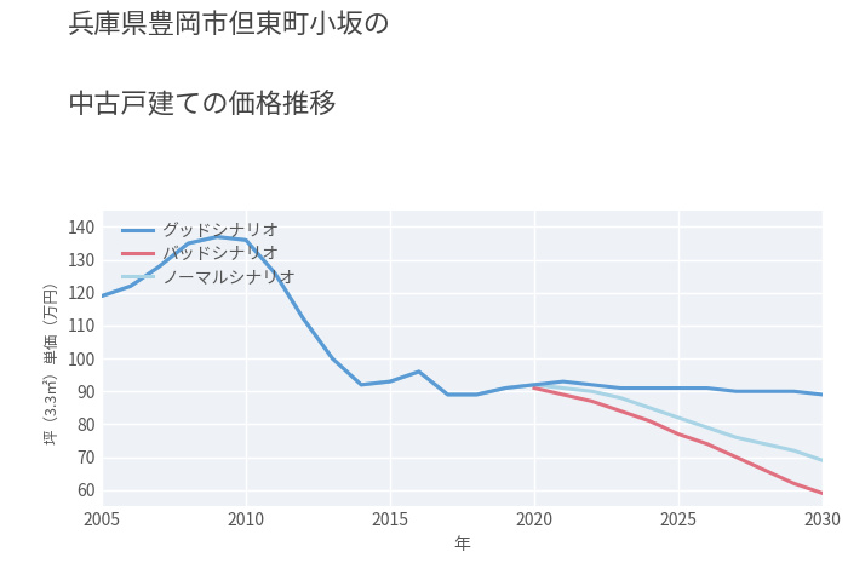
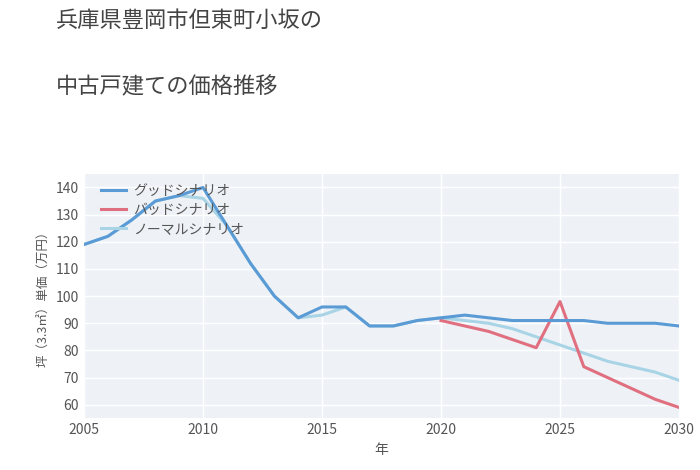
グッドシナリオ/2010: 136 -> 140
グッドシナリオ/2015: 93 -> 96
バッドシナリオ/2025: 77 -> 98
